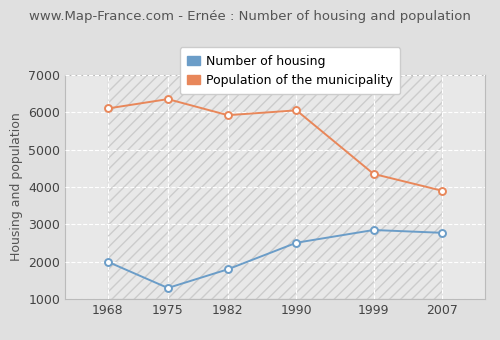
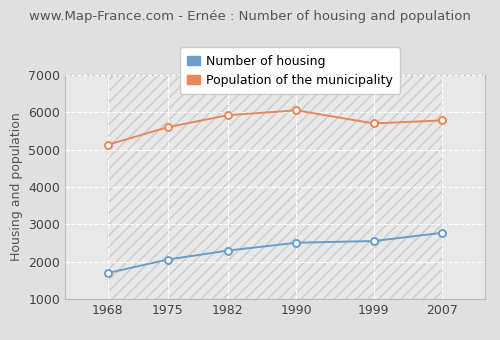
Number of housing/1968: 2000 -> 1700
Population of the municipality/1968: 6100 -> 5130
Number of housing/1975: 1300 -> 2060
Population of the municipality/1975: 6350 -> 5600
Number of housing/1982: 1800 -> 2300
Number of housing/1999: 2850 -> 2560
Population of the municipality/1999: 4350 -> 5700
Population of the municipality/2007: 3900 -> 5780
